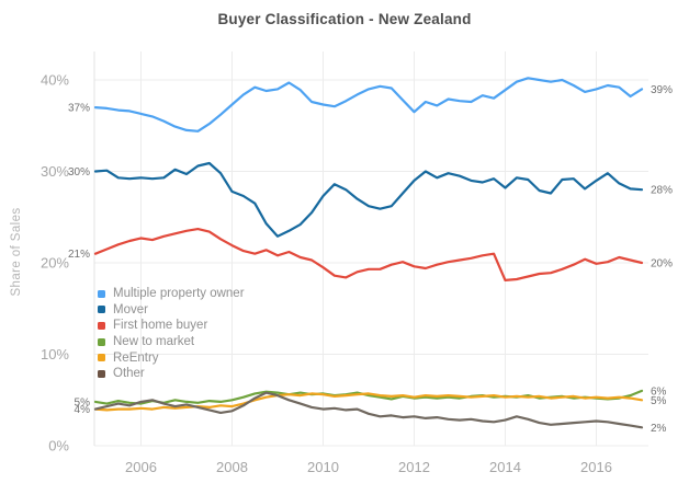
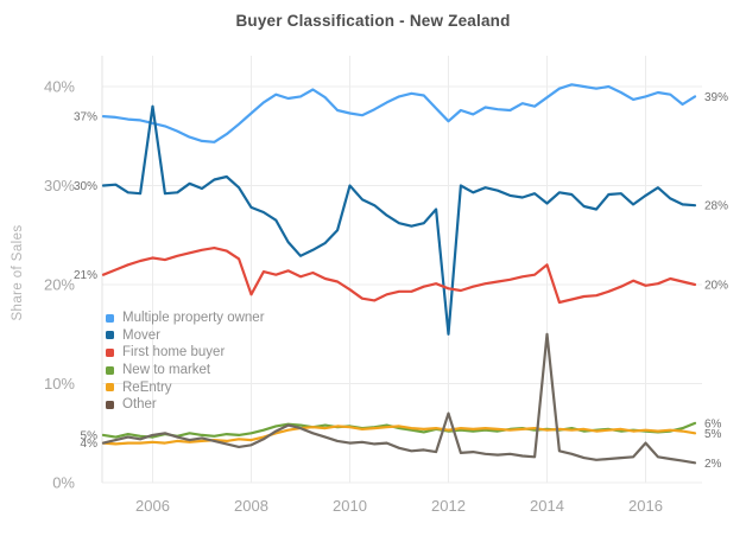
Mover/2006: 29% -> 38%
First home buyer/2008: 22% -> 19%
Mover/2010: 27% -> 30%
Mover/2012: 29% -> 15%
Other/2012: 3% -> 7%
First home buyer/2014: 18% -> 22%
Other/2014: 3% -> 15%
Other/2016: 3% -> 4%
